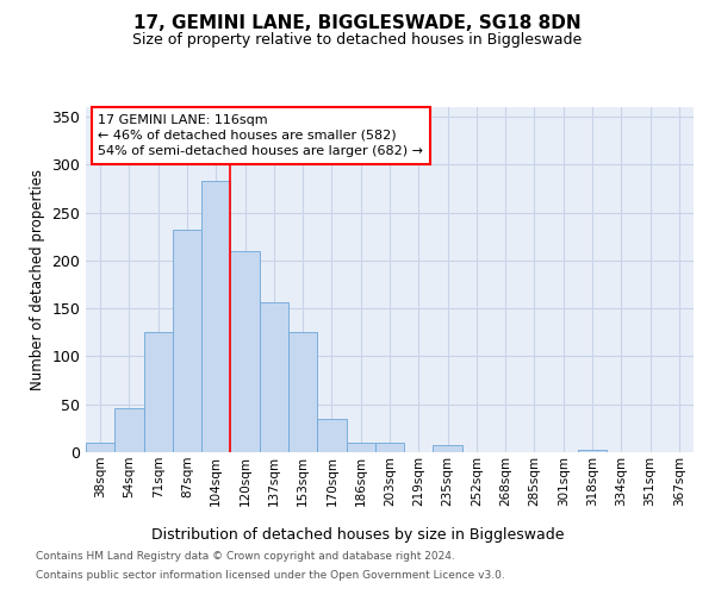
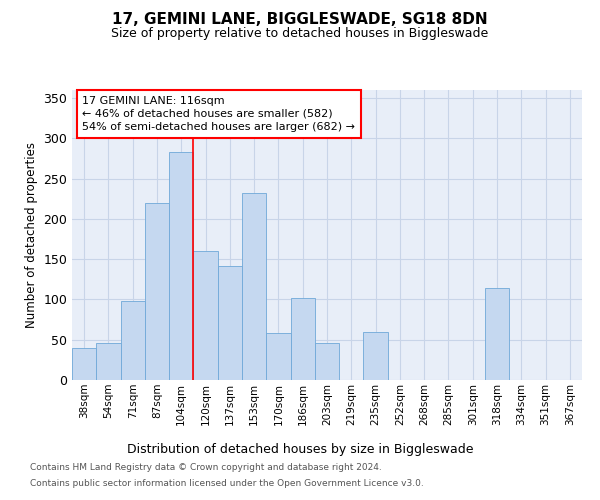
38sqm: 10 -> 40
71sqm: 126 -> 98
87sqm: 232 -> 220
120sqm: 210 -> 160
137sqm: 157 -> 142
153sqm: 125 -> 232
170sqm: 35 -> 58
186sqm: 10 -> 102
203sqm: 10 -> 46
235sqm: 8 -> 60
318sqm: 2 -> 114
